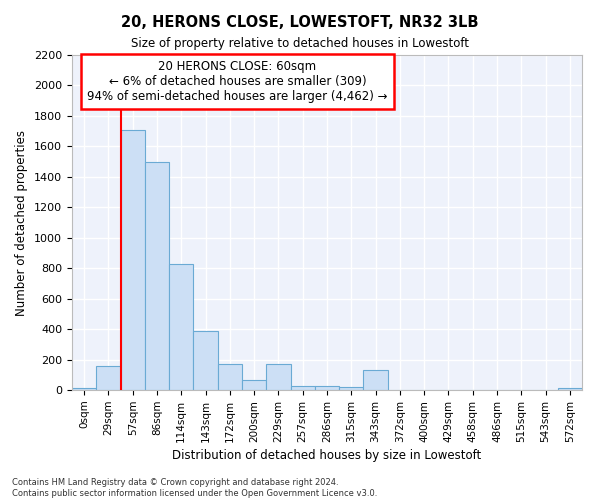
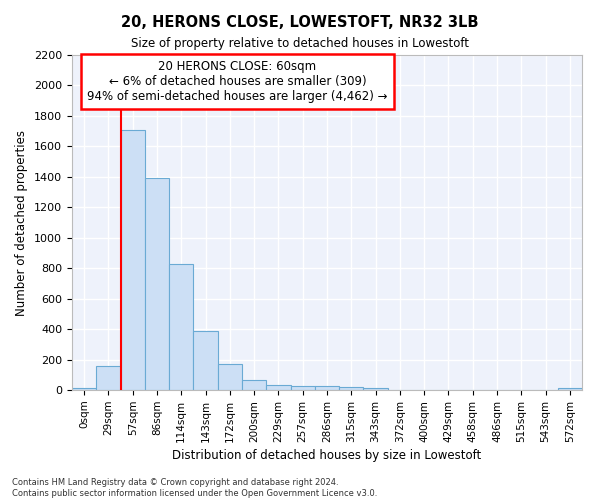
86sqm: 1500 -> 1390
229sqm: 170 -> 30
343sqm: 130 -> 20
